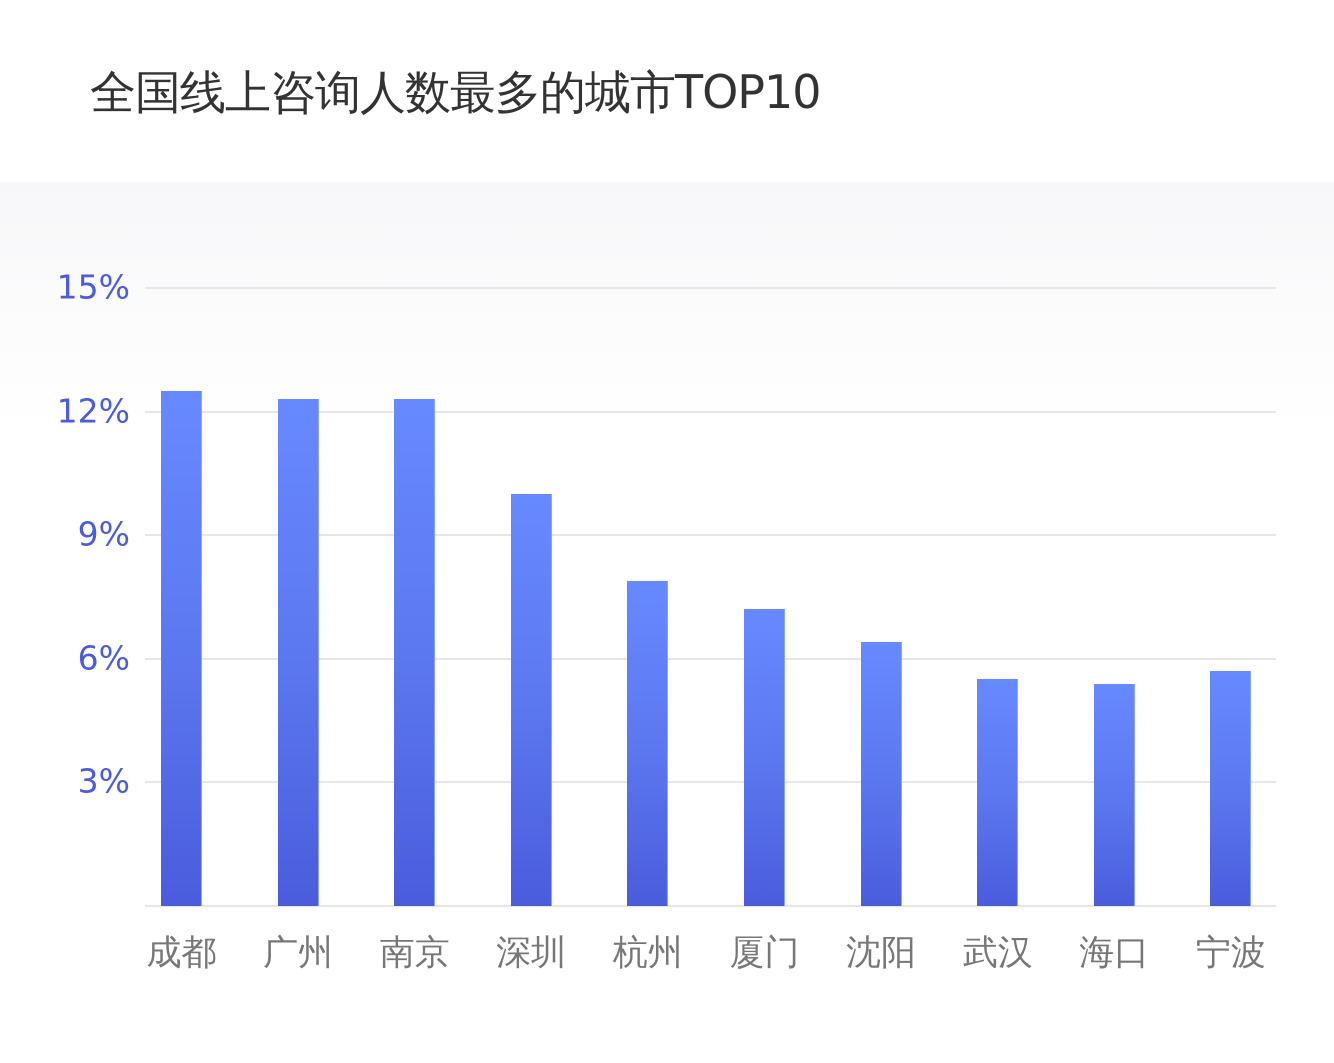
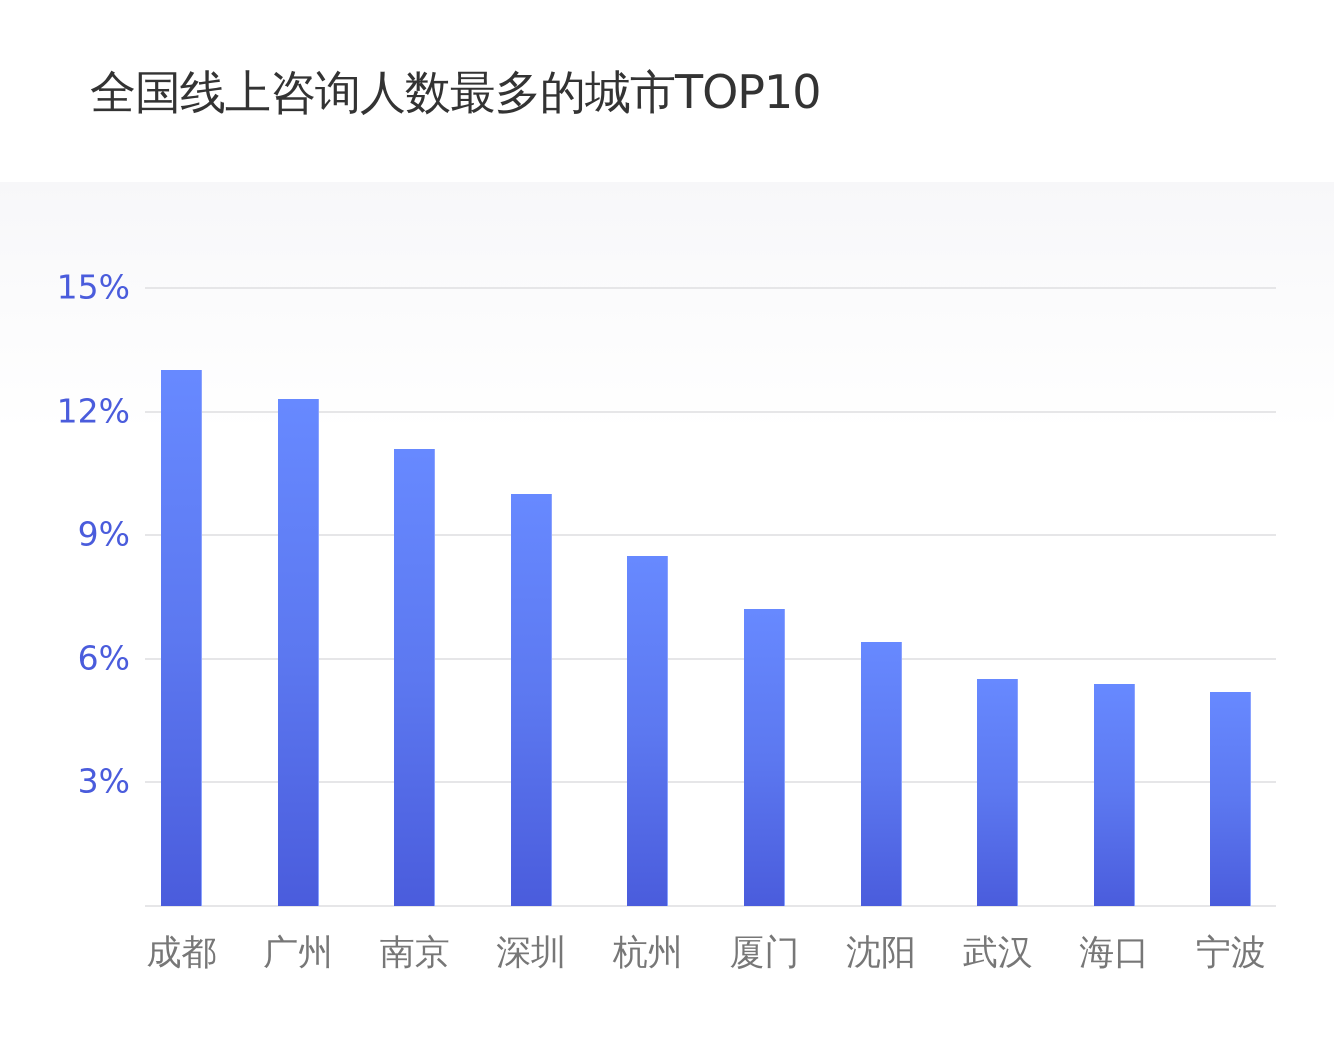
成都: 12.5% -> 13.0%
南京: 12.3% -> 11.1%
杭州: 7.9% -> 8.5%
宁波: 5.7% -> 5.2%
